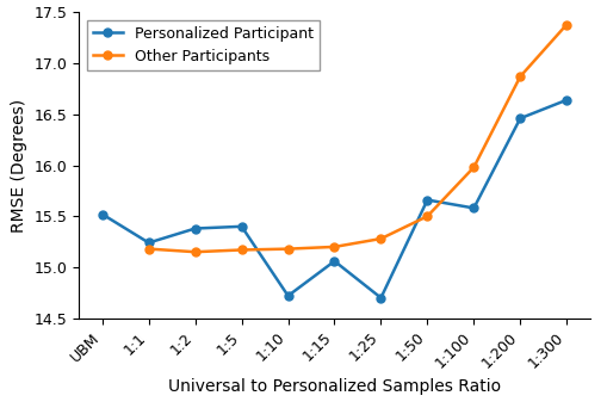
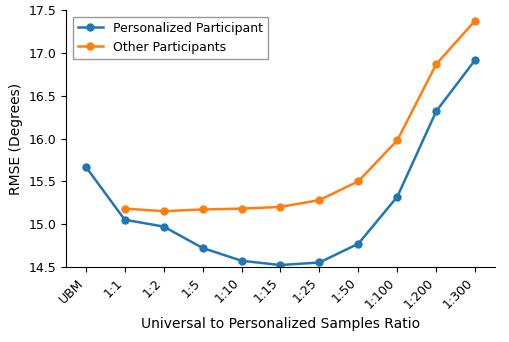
Personalized Participant/UBM: 15.52 -> 15.67
Personalized Participant/1:1: 15.24 -> 15.05
Personalized Participant/1:2: 15.38 -> 14.97
Personalized Participant/1:5: 15.40 -> 14.72
Personalized Participant/1:10: 14.72 -> 14.57
Personalized Participant/1:15: 15.06 -> 14.52
Personalized Participant/1:25: 14.70 -> 14.55
Personalized Participant/1:50: 15.66 -> 14.77
Personalized Participant/1:100: 15.58 -> 15.32
Personalized Participant/1:200: 16.46 -> 16.32
Personalized Participant/1:300: 16.64 -> 16.92
